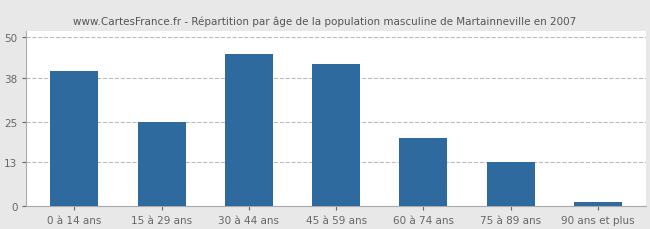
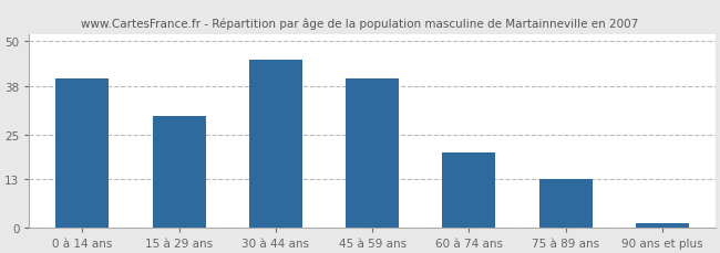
15 à 29 ans: 25 -> 30
45 à 59 ans: 42 -> 40
